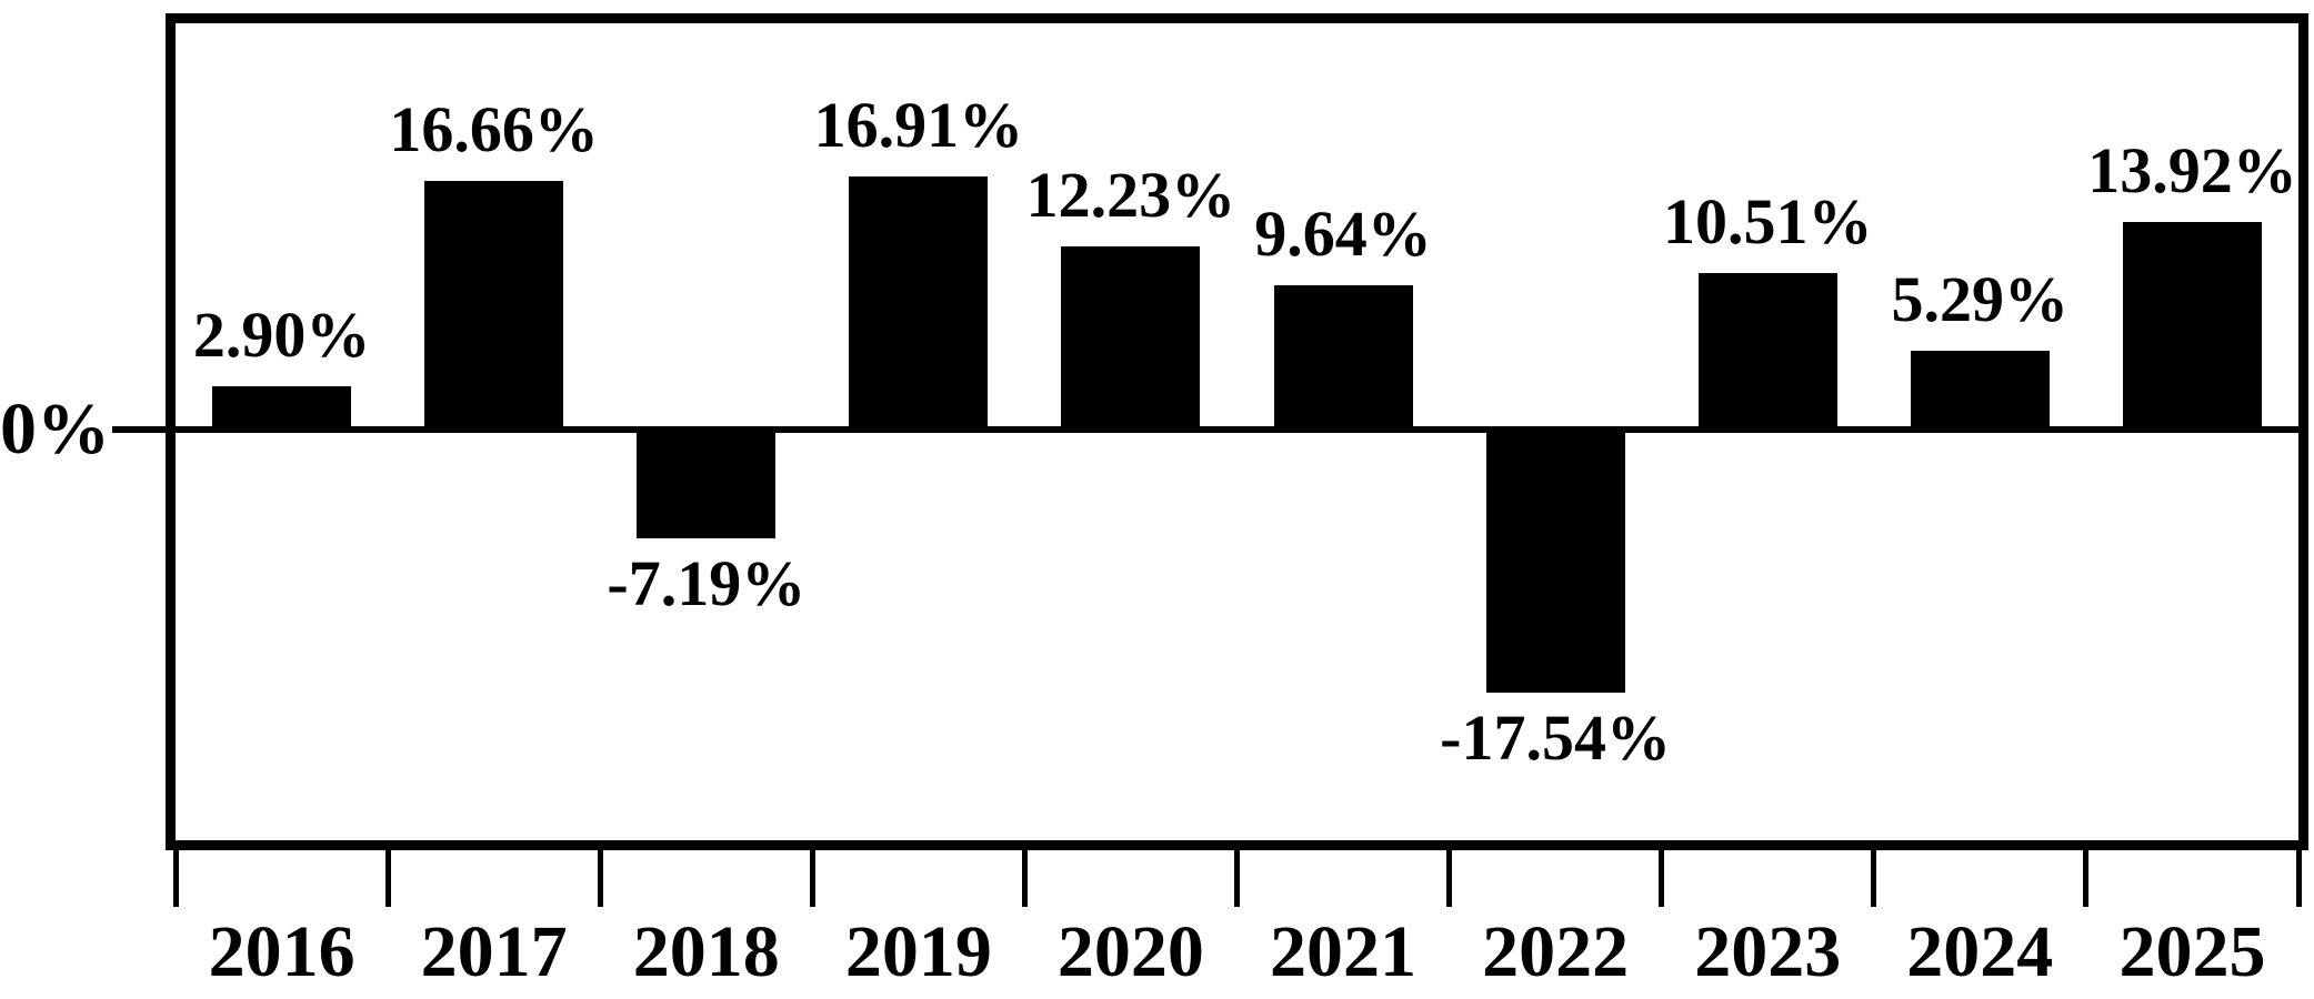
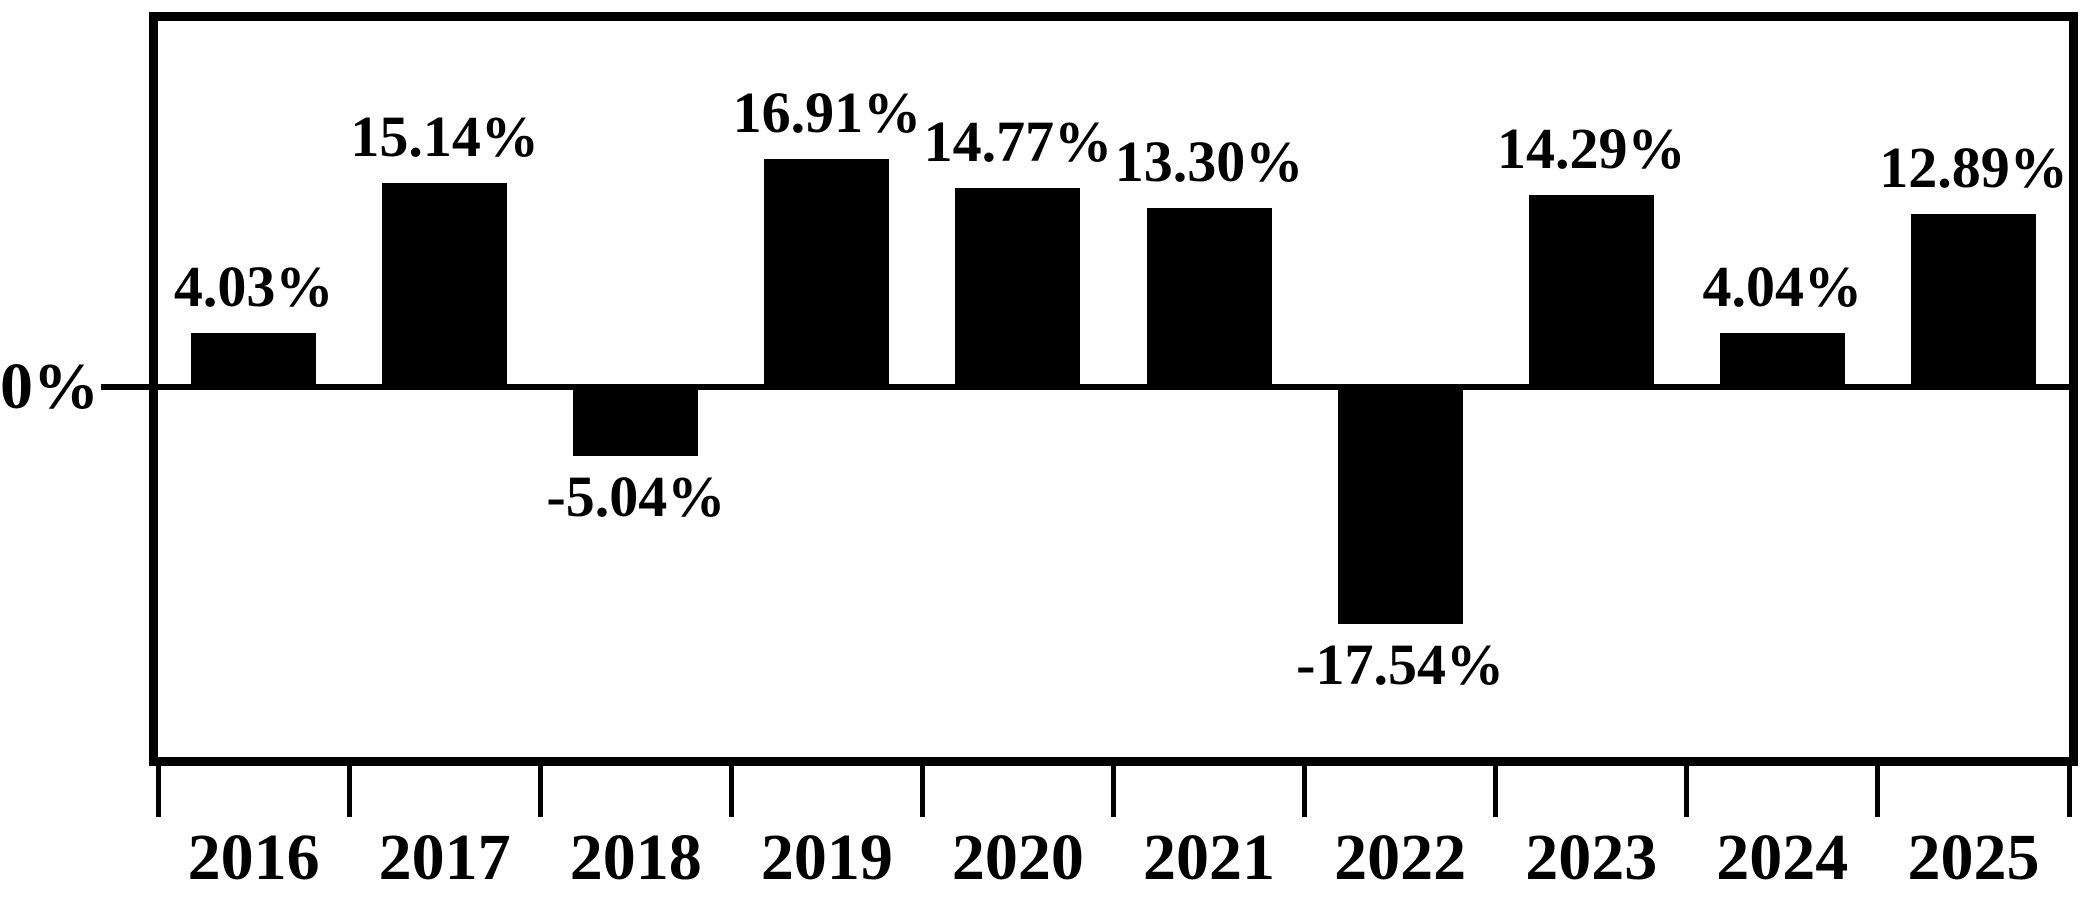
2016: 2.90% -> 4.03%
2017: 16.66% -> 15.14%
2018: -7.19% -> -5.04%
2020: 12.23% -> 14.77%
2021: 9.64% -> 13.30%
2023: 10.51% -> 14.29%
2024: 5.29% -> 4.04%
2025: 13.92% -> 12.89%
